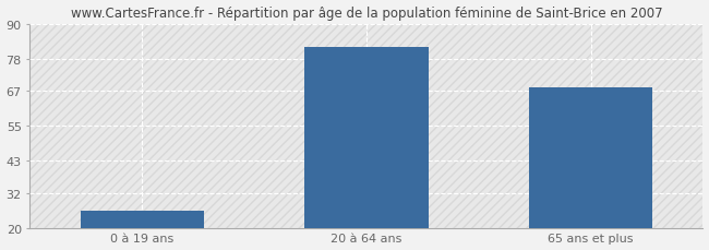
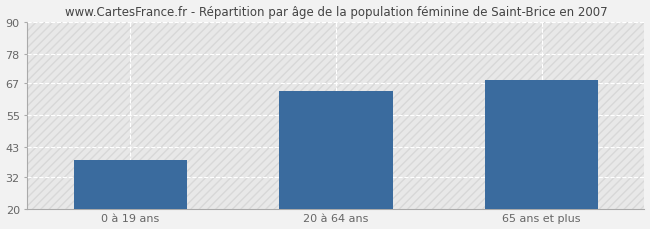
0 à 19 ans: 26 -> 38
20 à 64 ans: 82 -> 64
